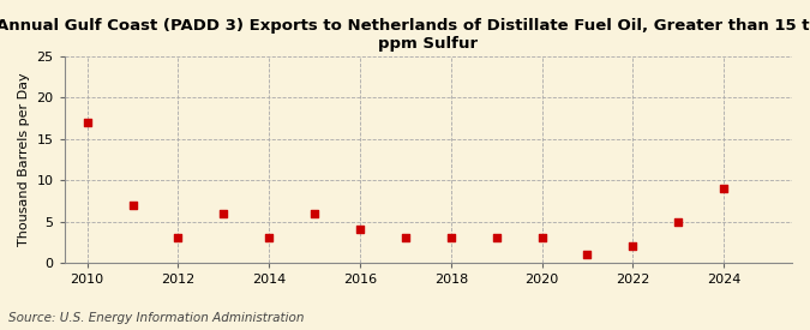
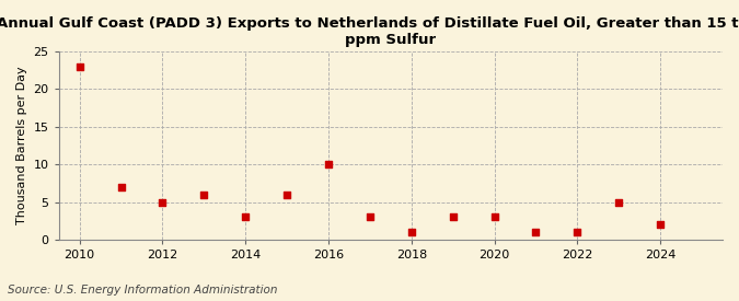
2010: 17 -> 23
2012: 3 -> 5
2016: 4 -> 10
2018: 3 -> 1
2022: 2 -> 1
2024: 9 -> 2
